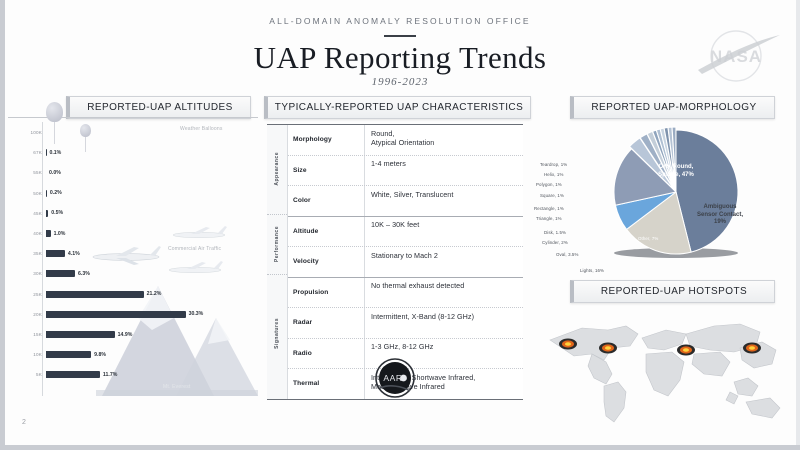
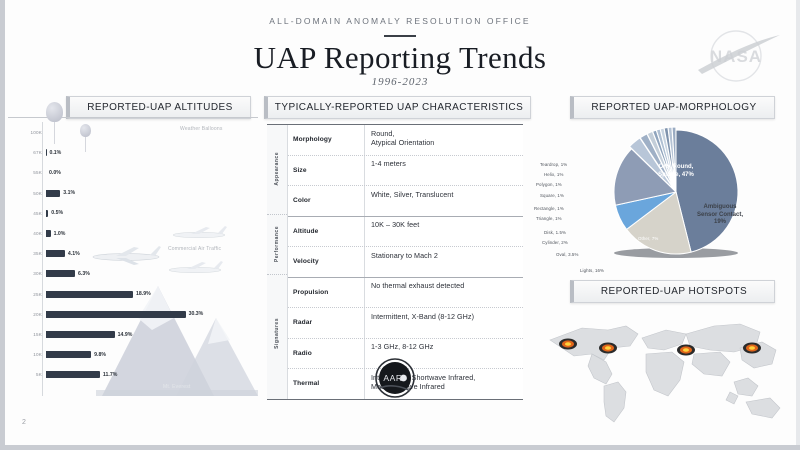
REPORTED-UAP ALTITUDES/50K: 0.2% -> 3.1%
REPORTED-UAP ALTITUDES/25K: 21.2% -> 18.9%
